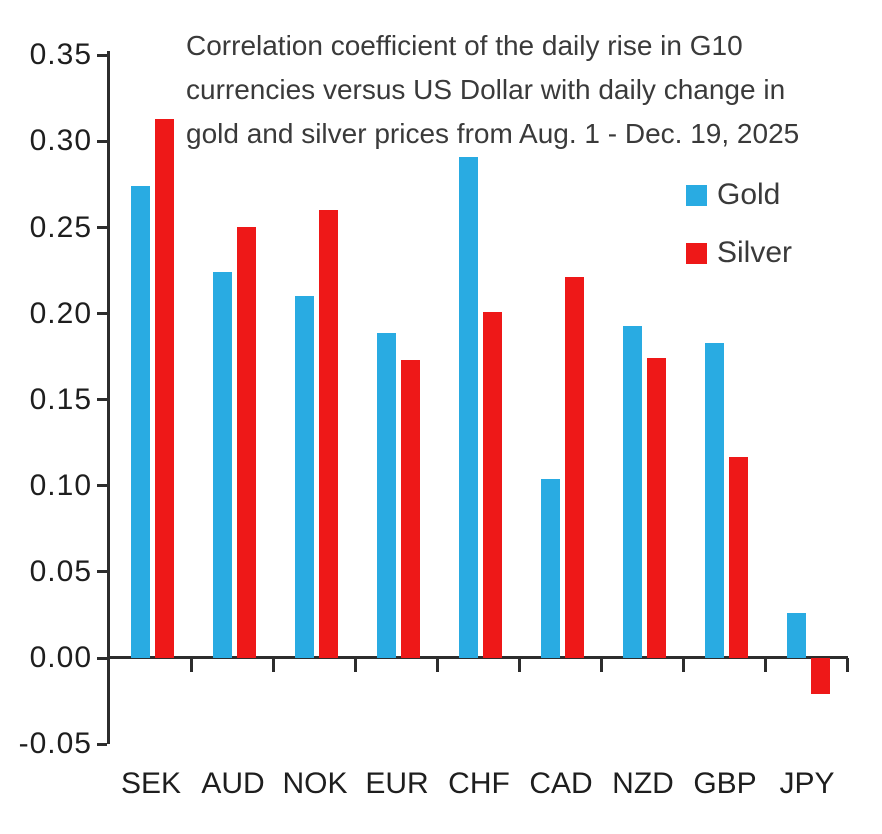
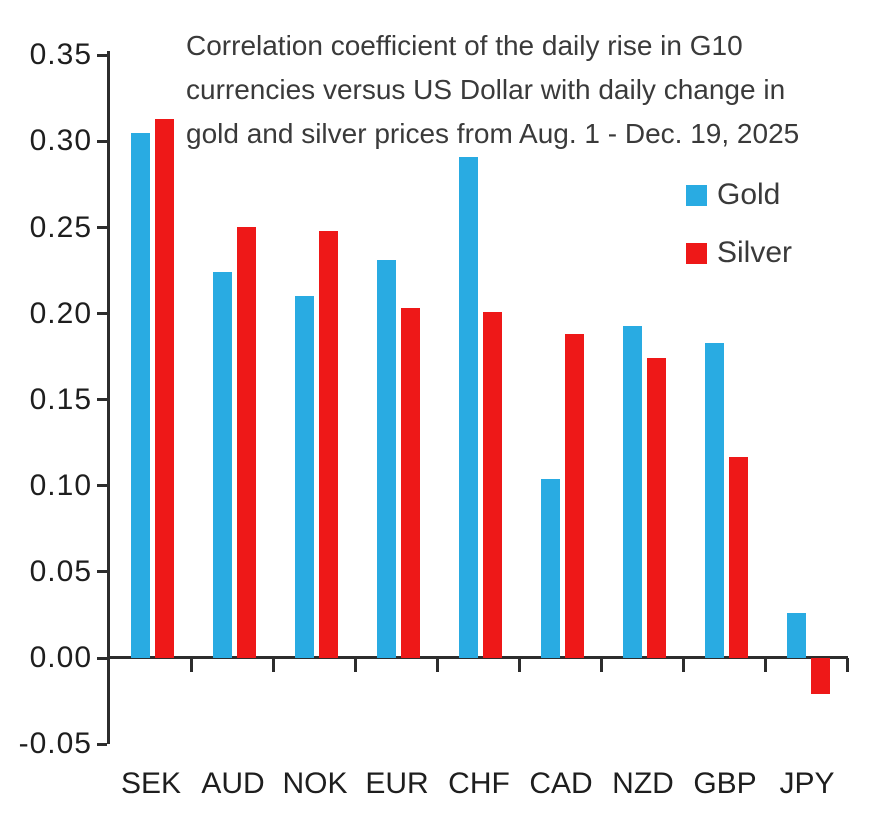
Gold/SEK: 0.274 -> 0.305
Silver/NOK: 0.260 -> 0.248
Gold/EUR: 0.189 -> 0.231
Silver/EUR: 0.173 -> 0.203
Silver/CAD: 0.221 -> 0.188
